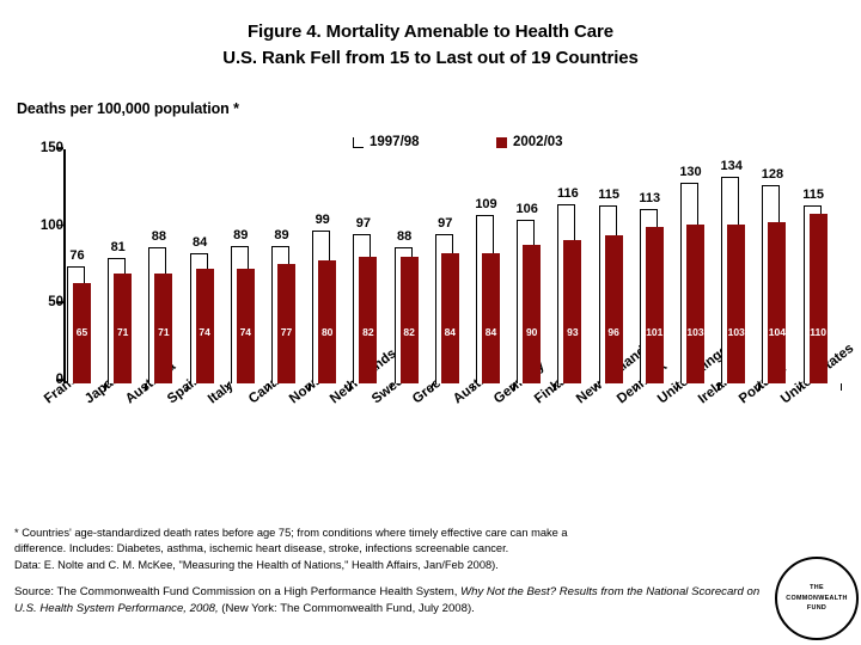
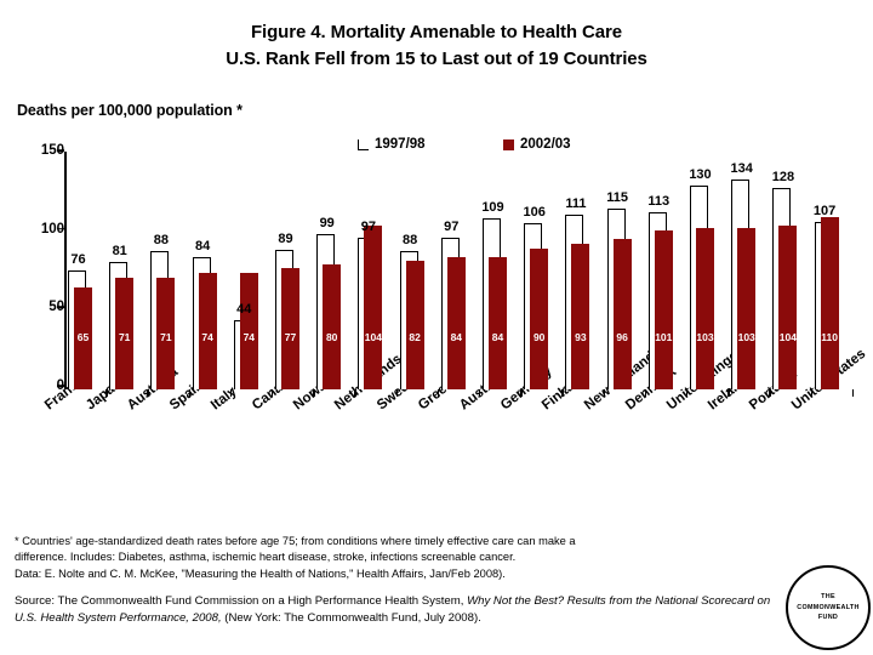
1997/98/Italy: 89 -> 44
2002/03/Netherlands: 82 -> 104
1997/98/Finland: 116 -> 111
1997/98/United States: 115 -> 107
